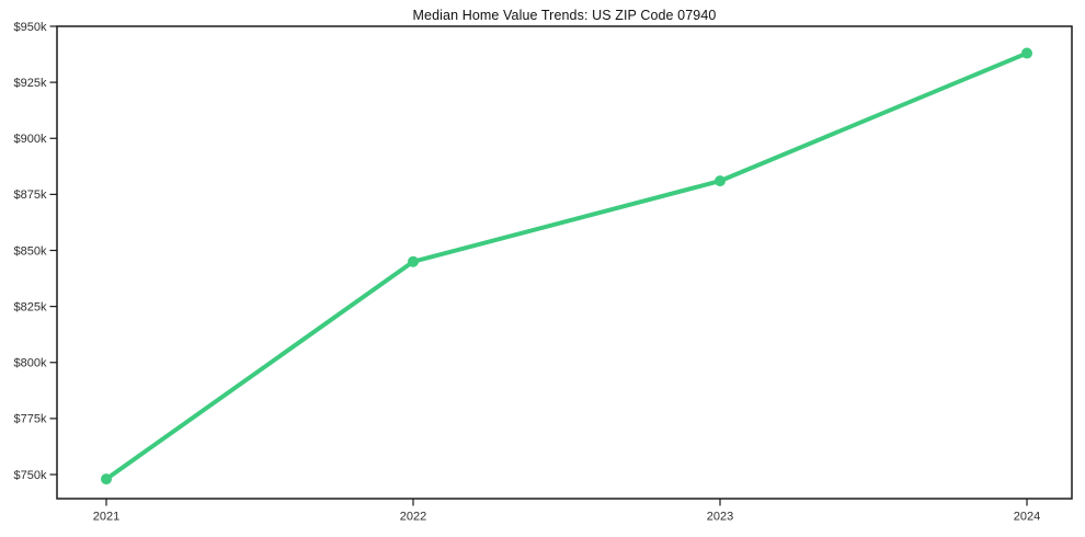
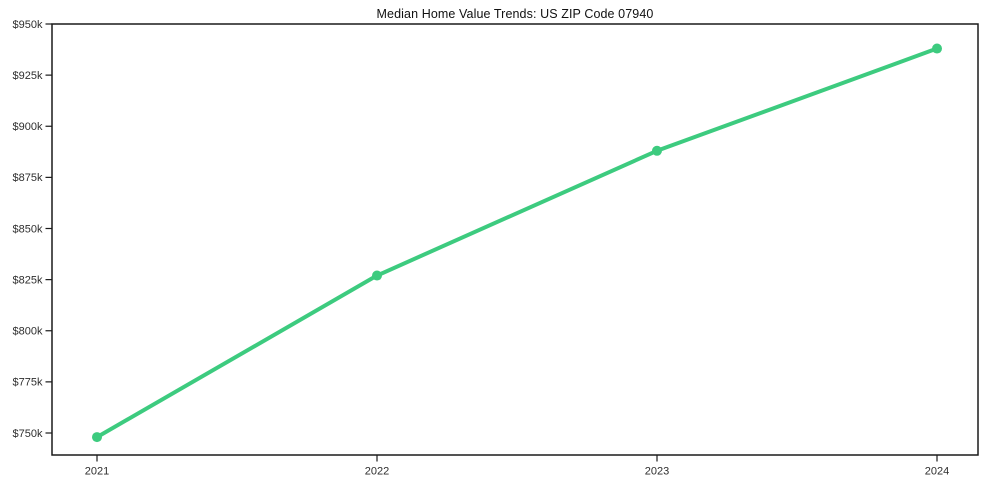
2022: $845k -> $827k
2023: $881k -> $888k
